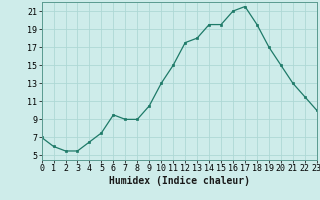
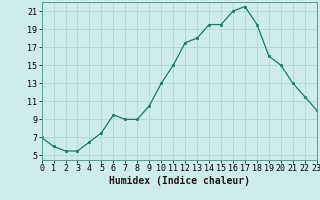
19: 17.0 -> 16.0
